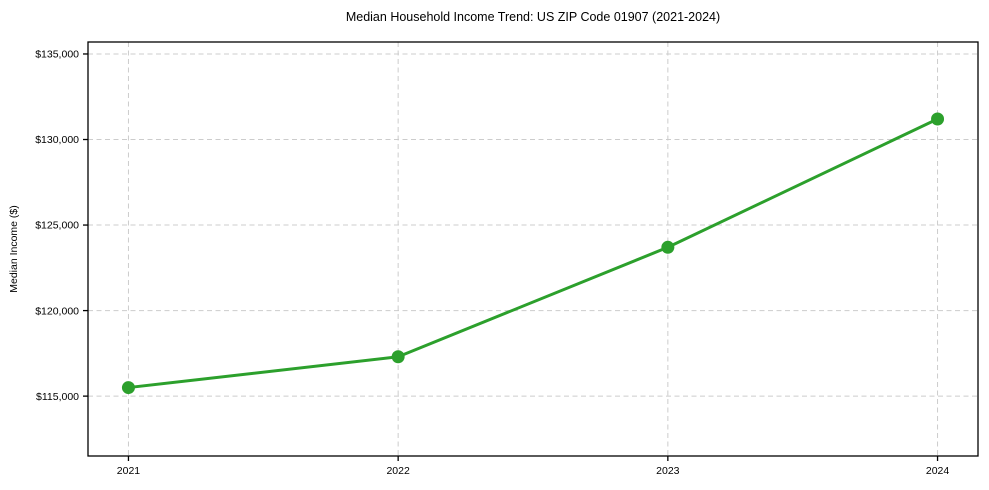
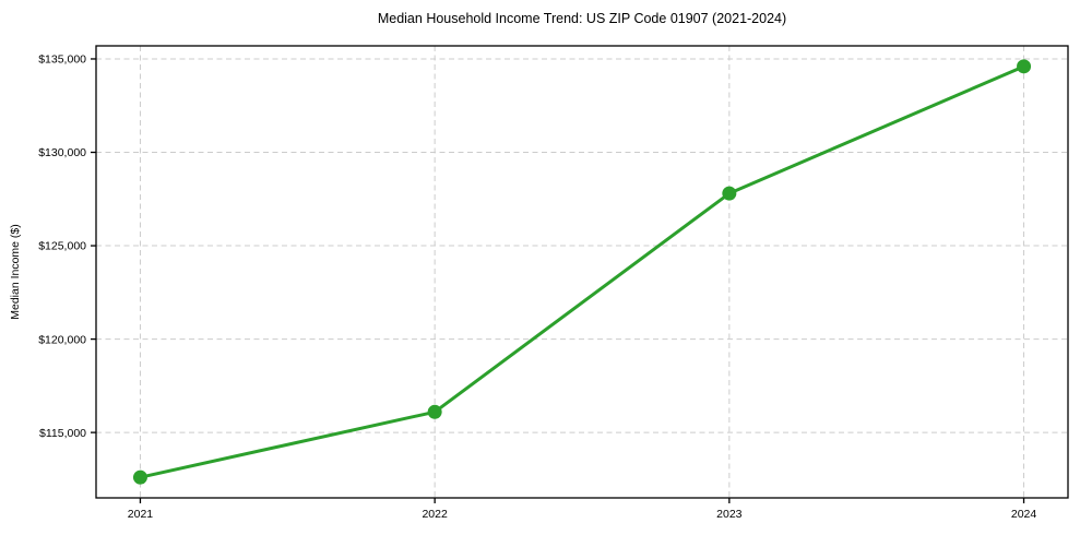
2021: $115500 -> $112600
2022: $117300 -> $116100
2023: $123700 -> $127800
2024: $131200 -> $134600
